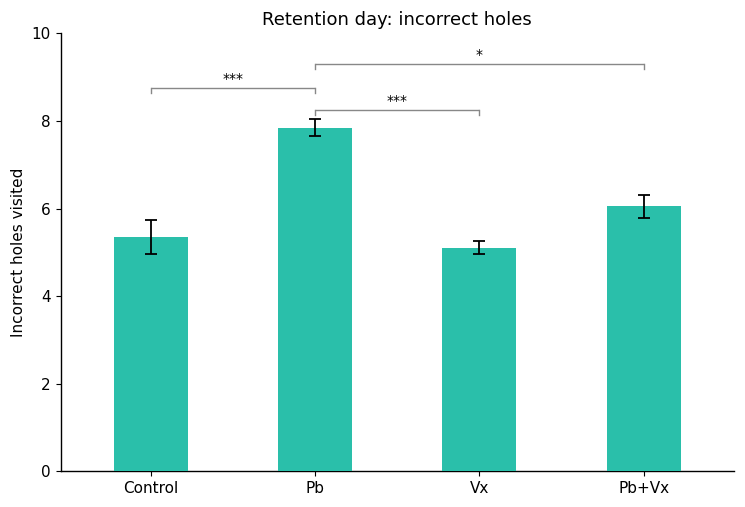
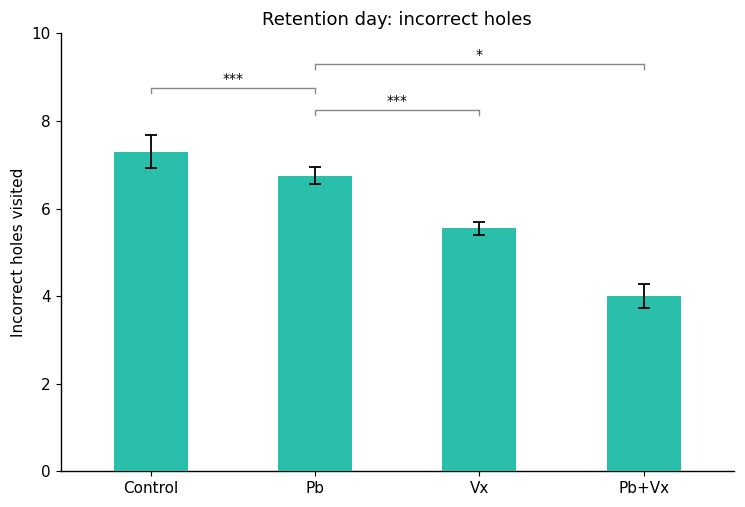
Control: 5.35 -> 7.30
Pb: 7.85 -> 6.75
Vx: 5.10 -> 5.55
Pb+Vx: 6.05 -> 4.00
